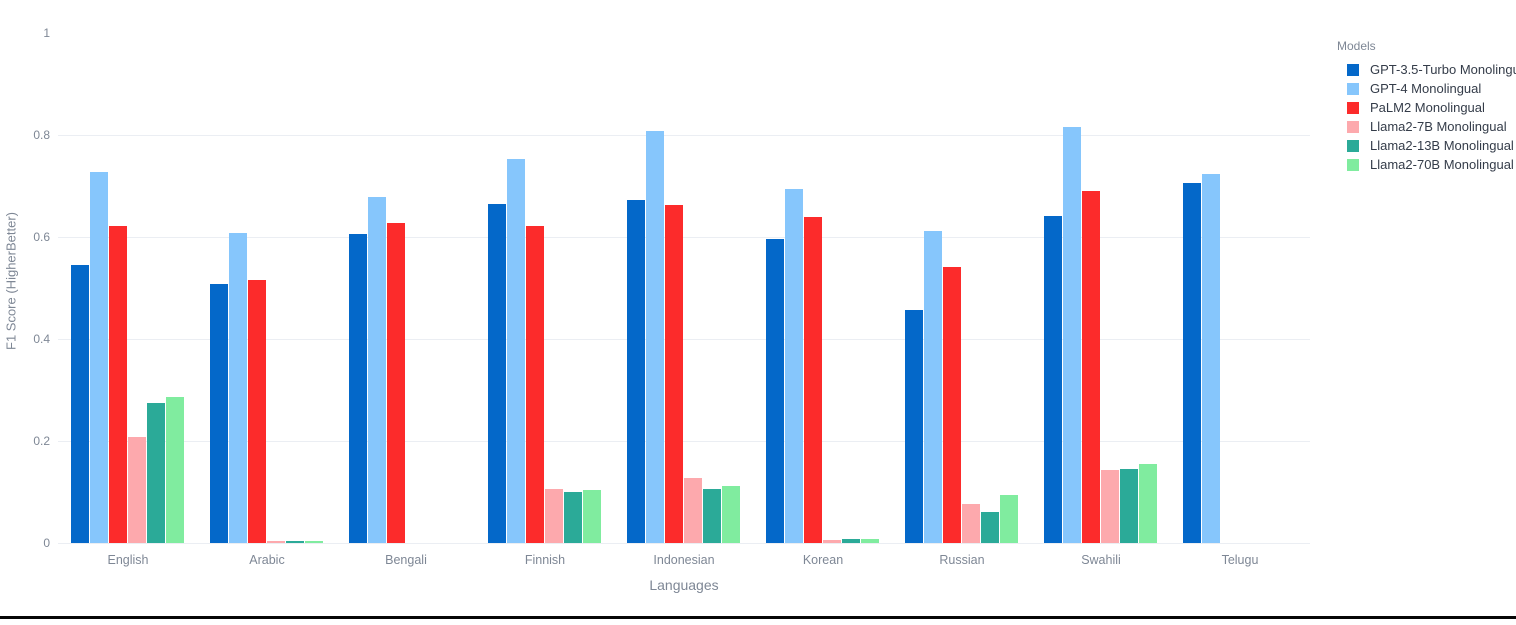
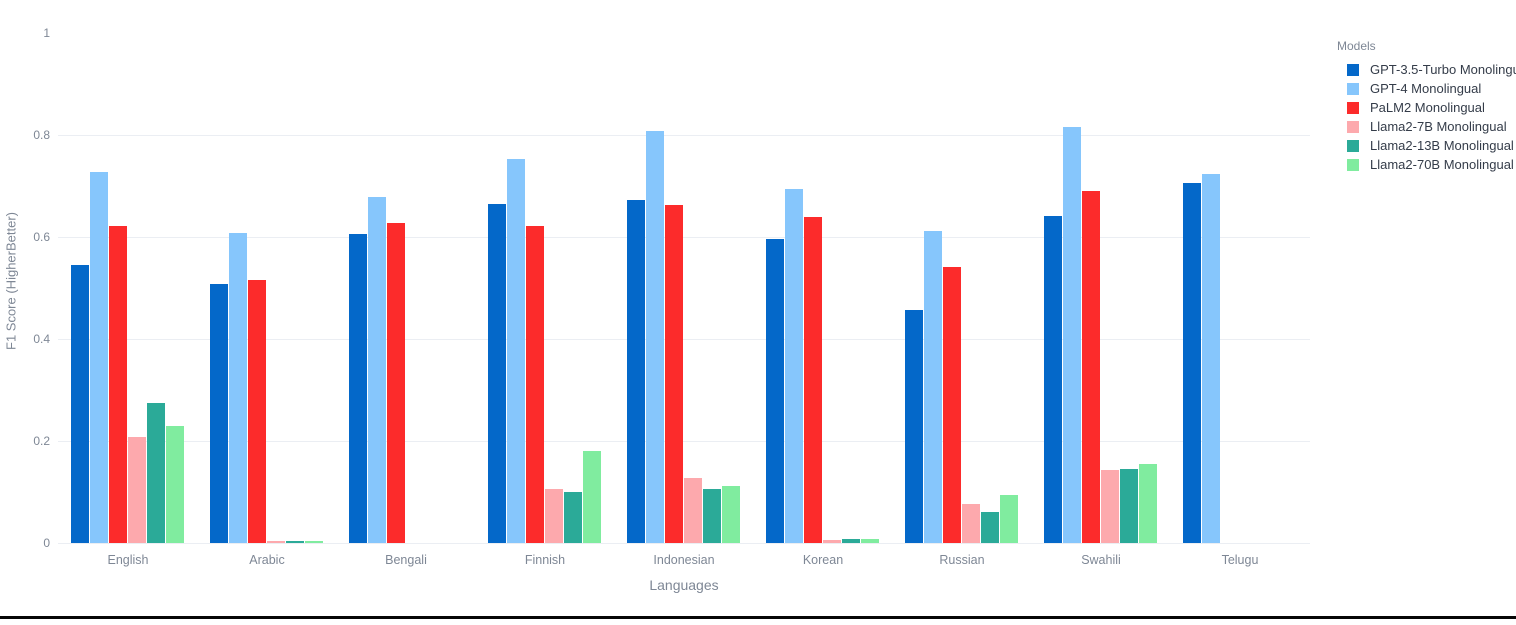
Llama2-70B Monolingual/English: 0.29 -> 0.23
Llama2-70B Monolingual/Finnish: 0.10 -> 0.18
